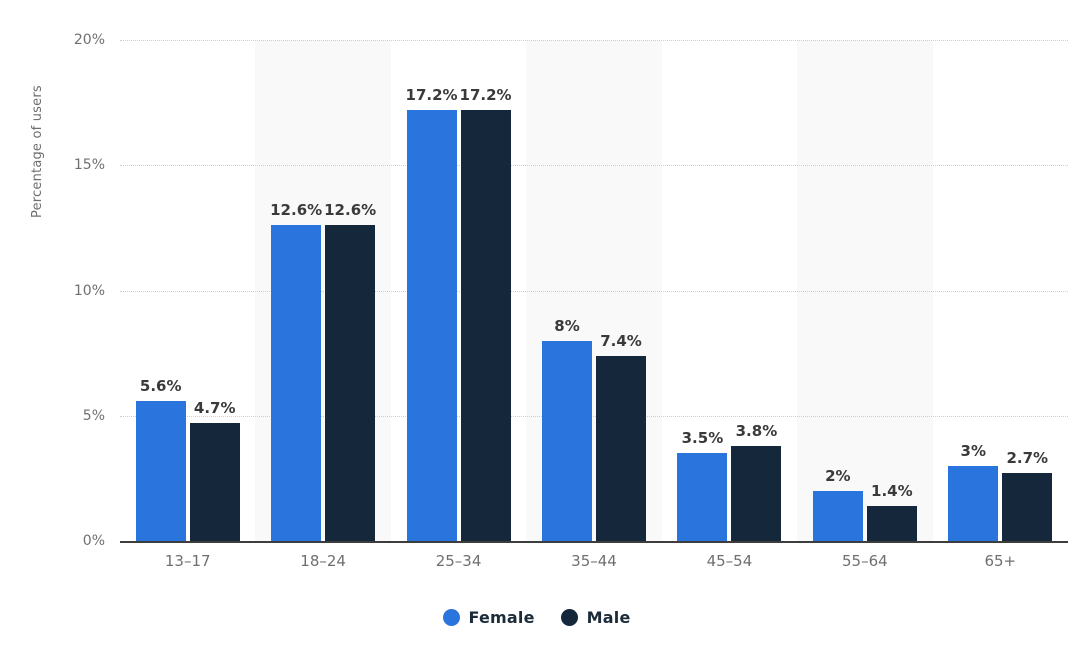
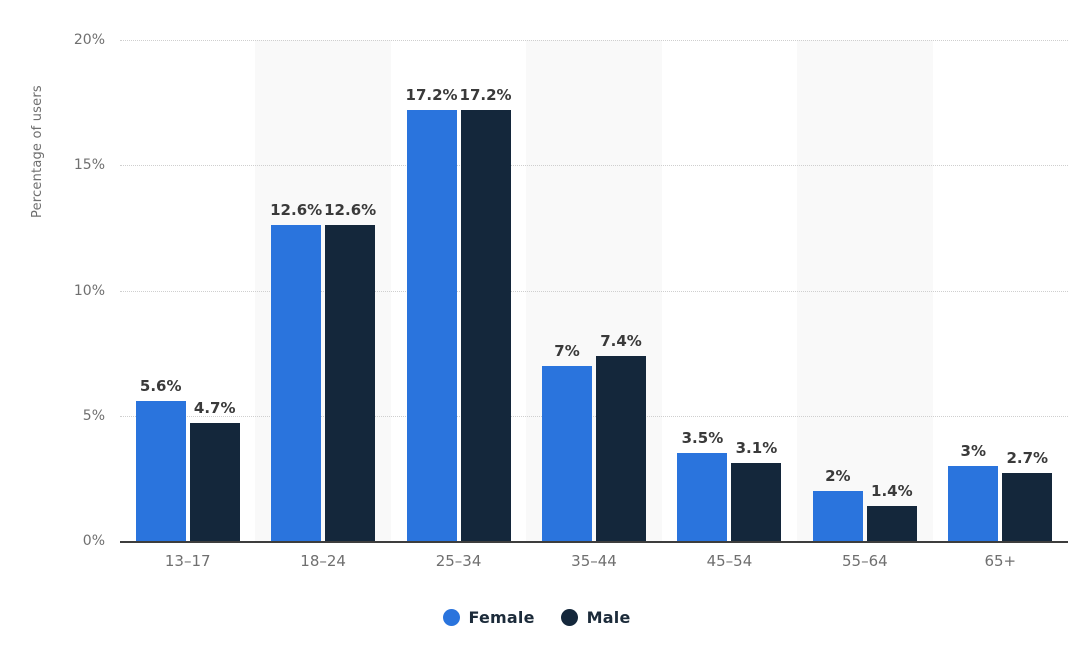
Female/35–44: 8% -> 7%
Male/45–54: 3.8% -> 3.1%
